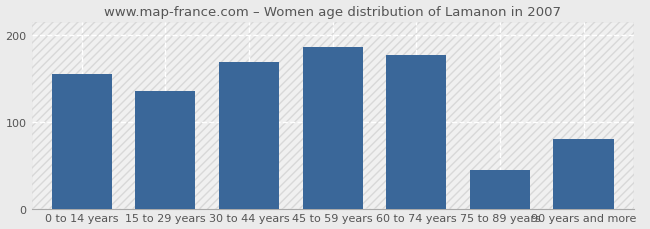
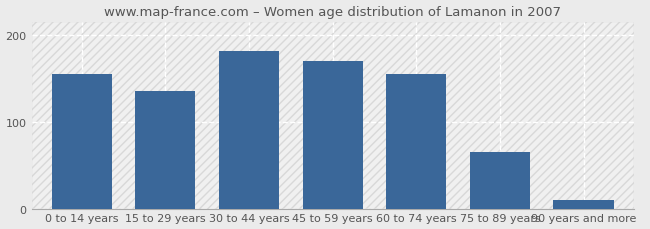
30 to 44 years: 168 -> 181
45 to 59 years: 186 -> 170
60 to 74 years: 176 -> 155
75 to 89 years: 44 -> 65
90 years and more: 80 -> 10
